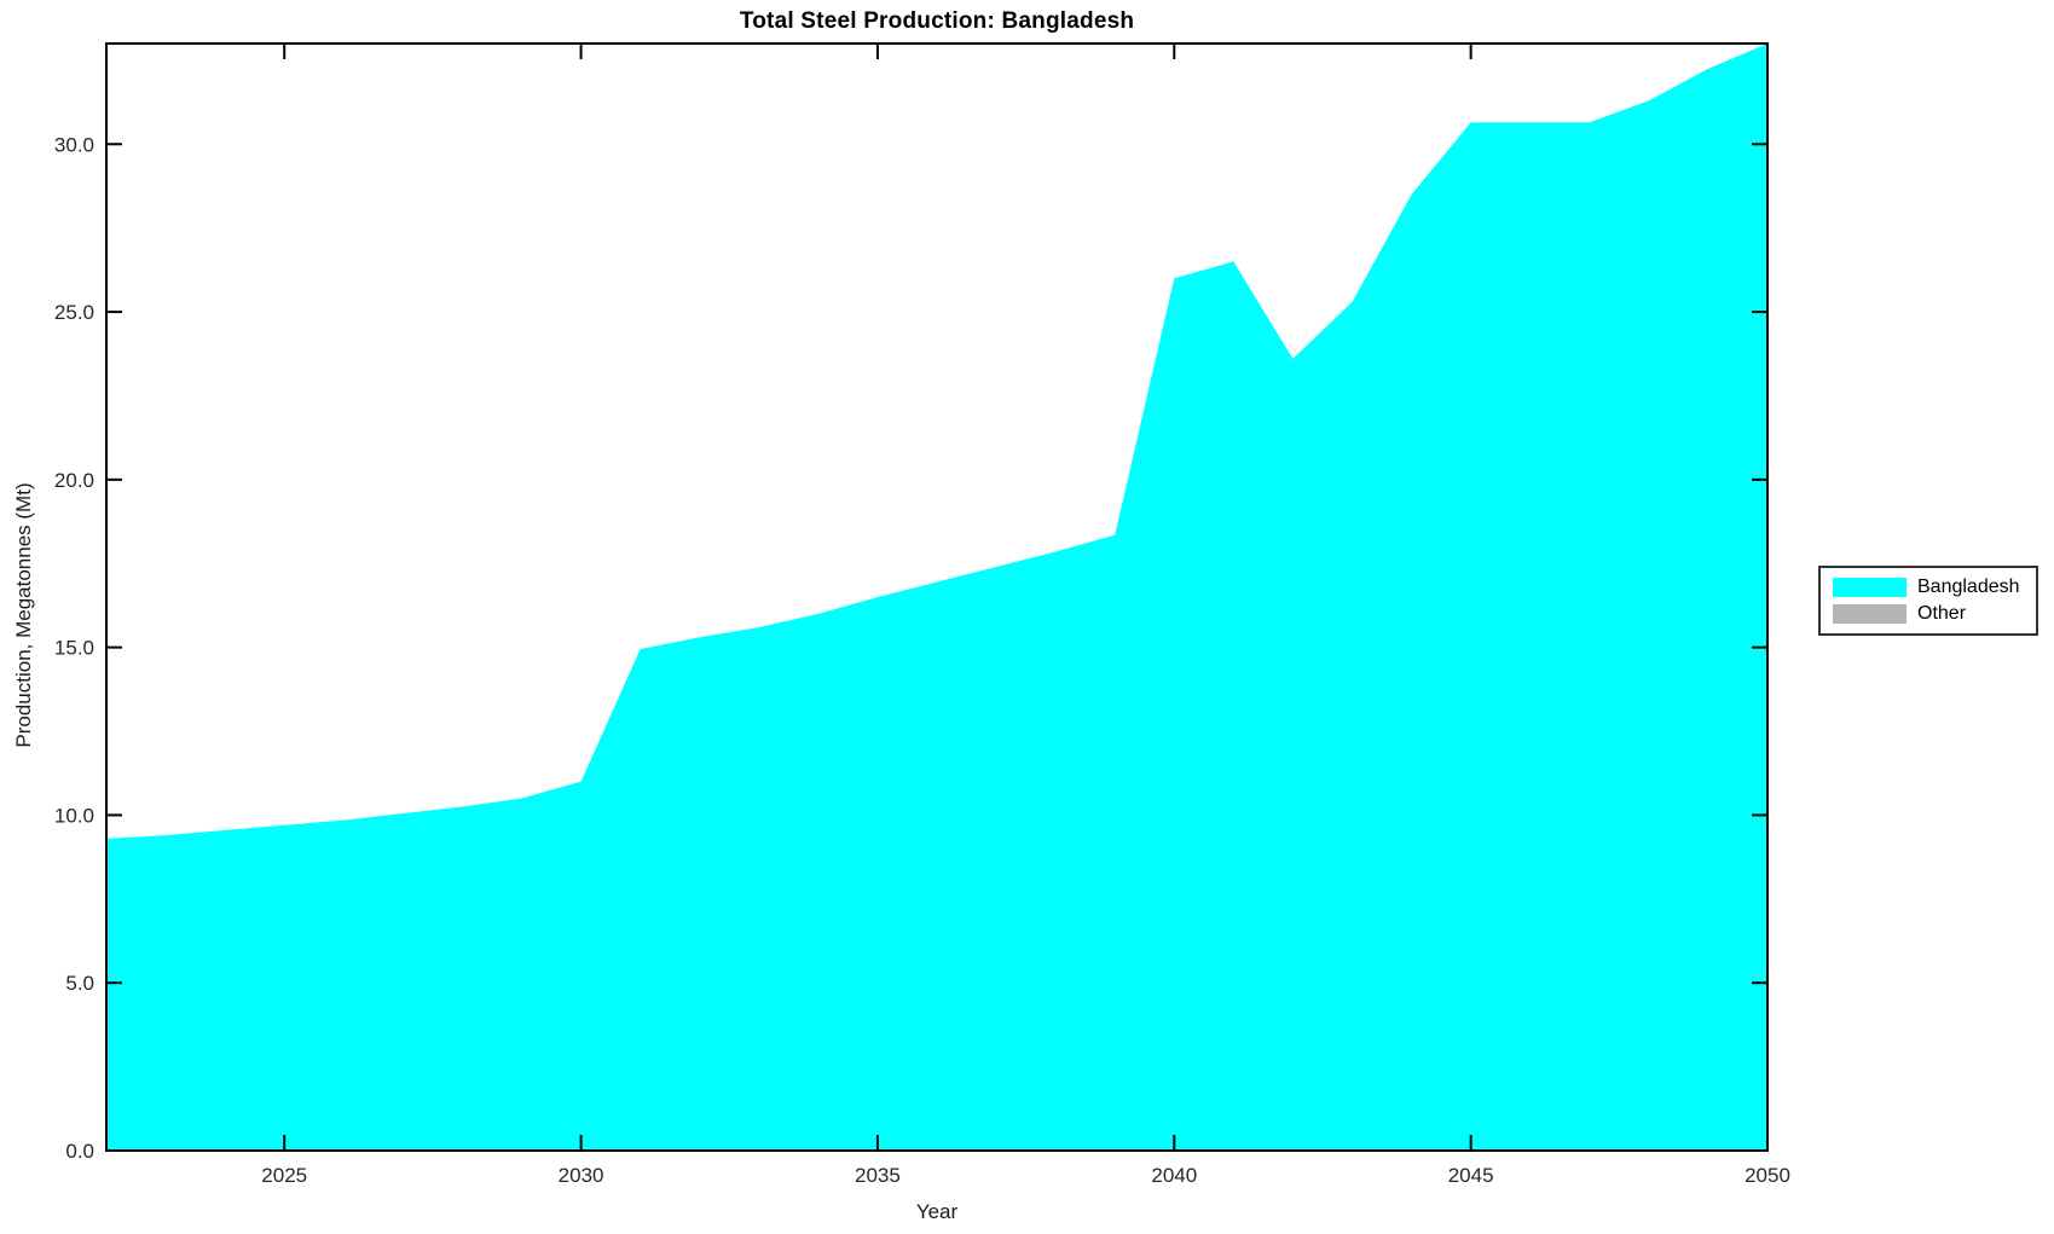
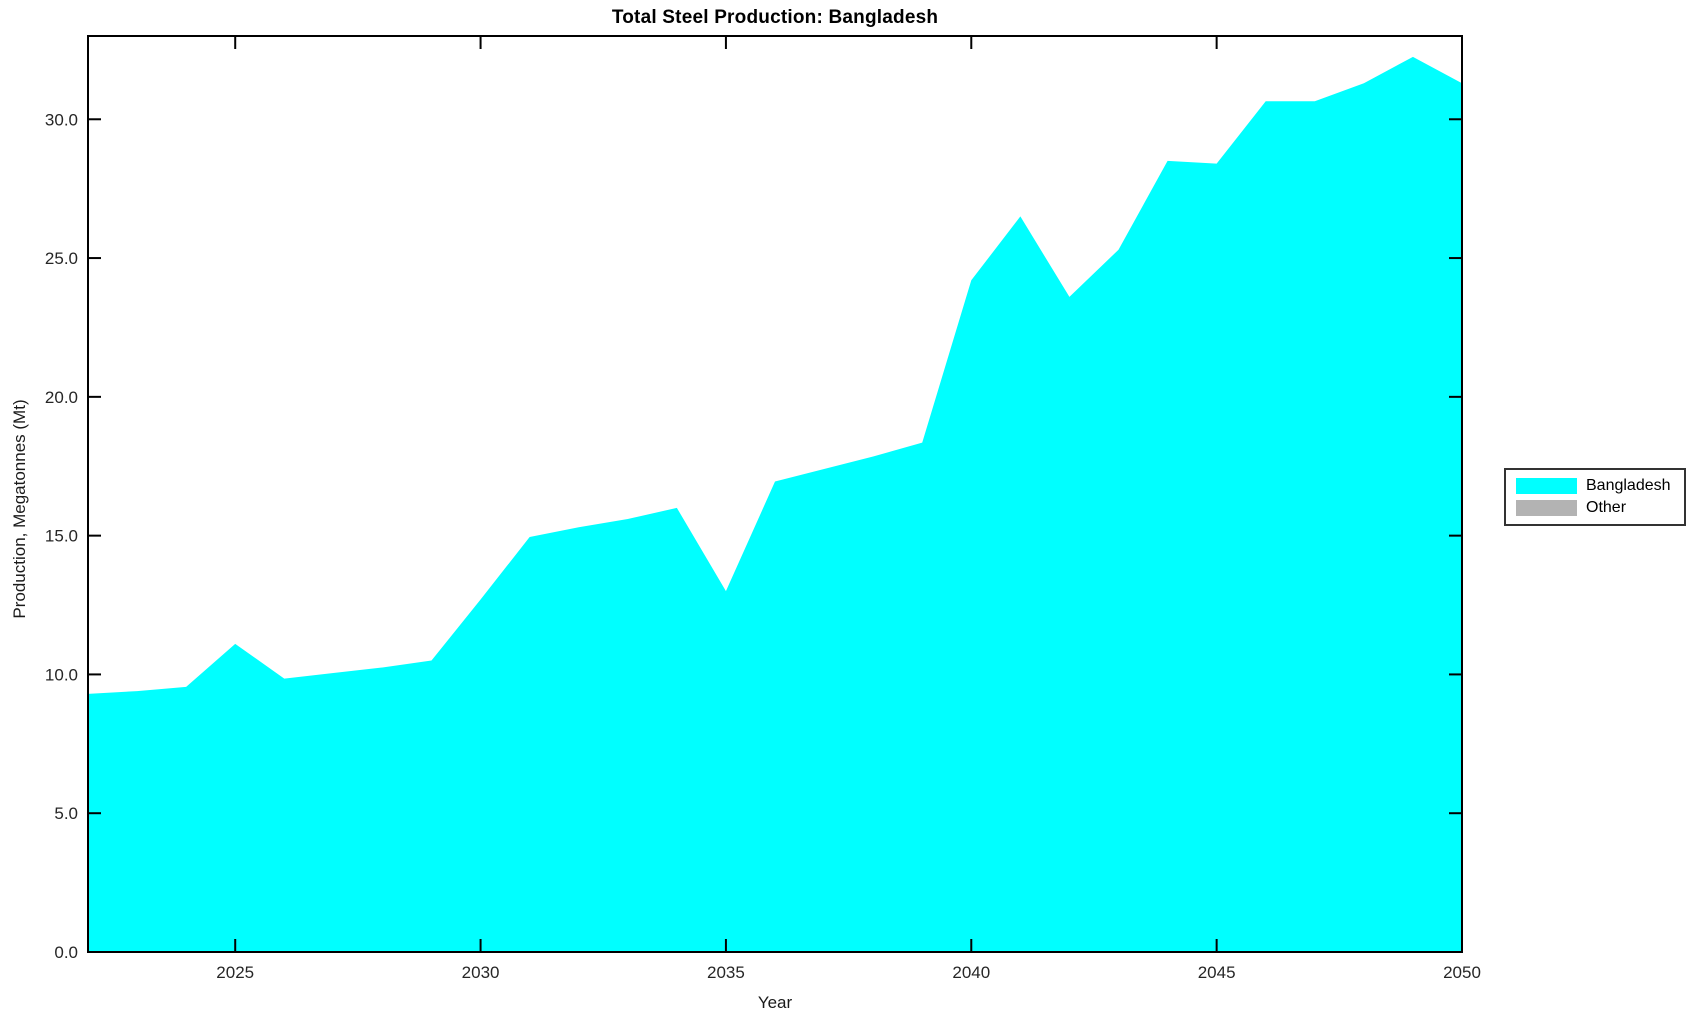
2025: 9.7 -> 11.1
2030: 11.0 -> 12.7
2035: 16.5 -> 13.0
2040: 26.0 -> 24.2
2045: 30.6 -> 28.4
2050: 33.0 -> 31.3
